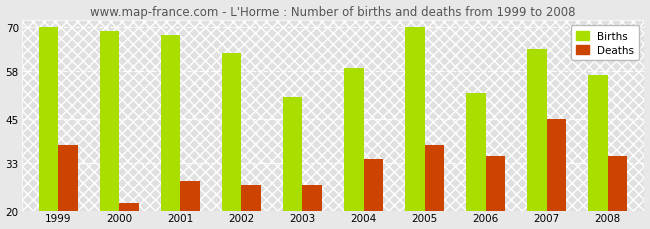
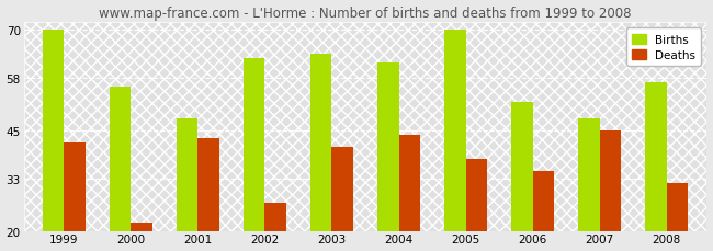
Deaths/1999: 38 -> 42
Births/2000: 69 -> 56
Births/2001: 68 -> 48
Deaths/2001: 28 -> 43
Births/2003: 51 -> 64
Deaths/2003: 27 -> 41
Births/2004: 59 -> 62
Deaths/2004: 34 -> 44
Births/2007: 64 -> 48
Deaths/2008: 35 -> 32
